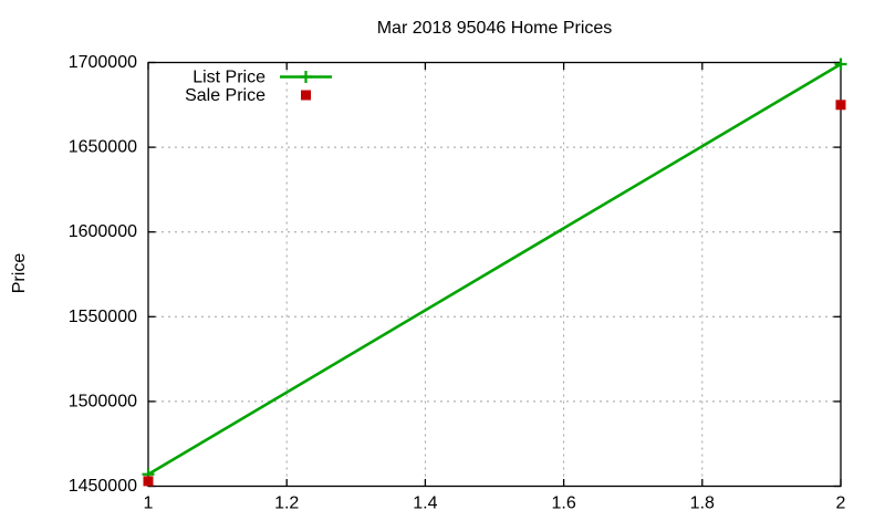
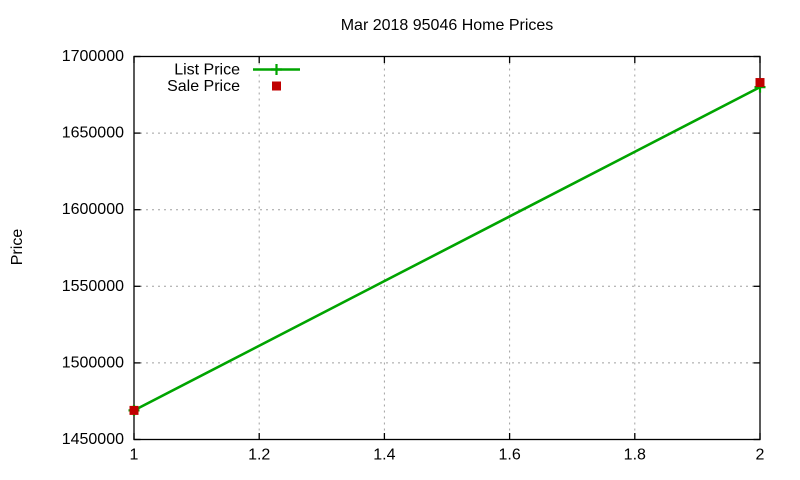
List Price/1: 1457000 -> 1469000
Sale Price/1: 1453000 -> 1469000
List Price/2: 1699000 -> 1680000
Sale Price/2: 1675000 -> 1683000
